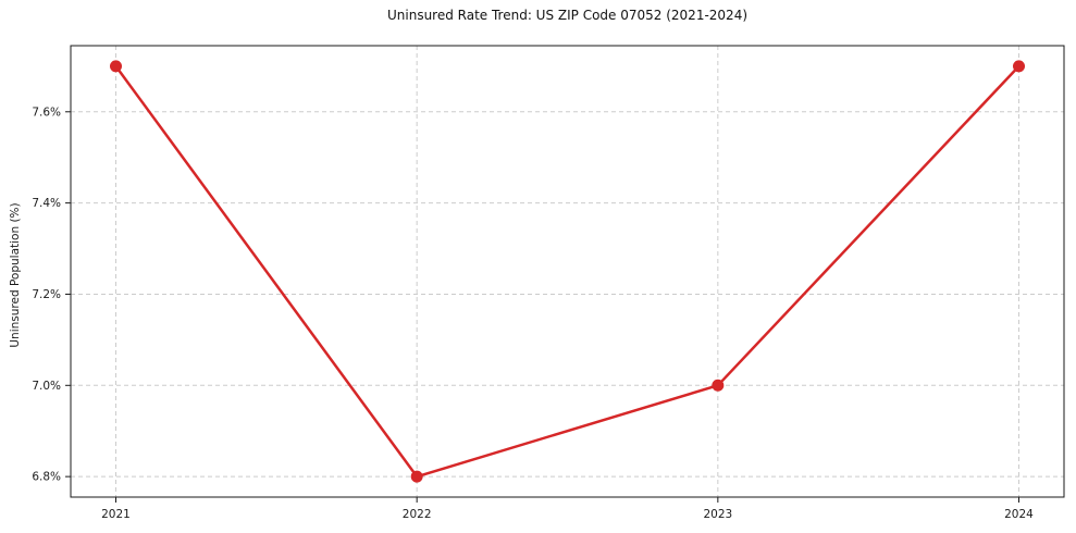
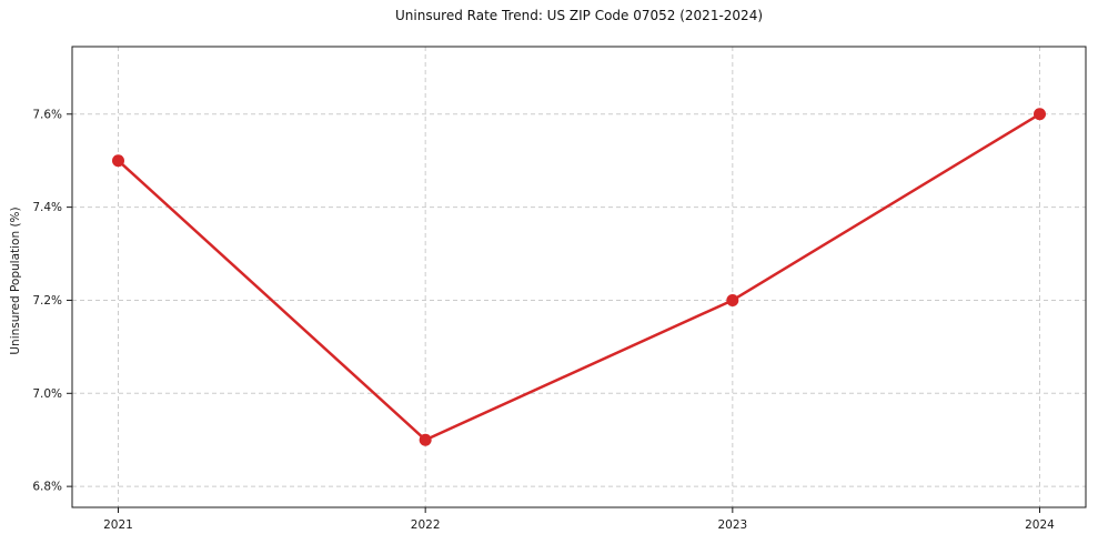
2021: 7.7% -> 7.5%
2022: 6.8% -> 6.9%
2023: 7.0% -> 7.2%
2024: 7.7% -> 7.6%
